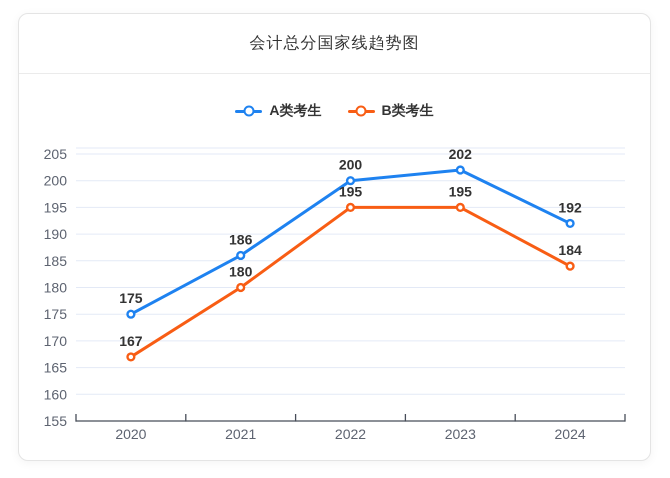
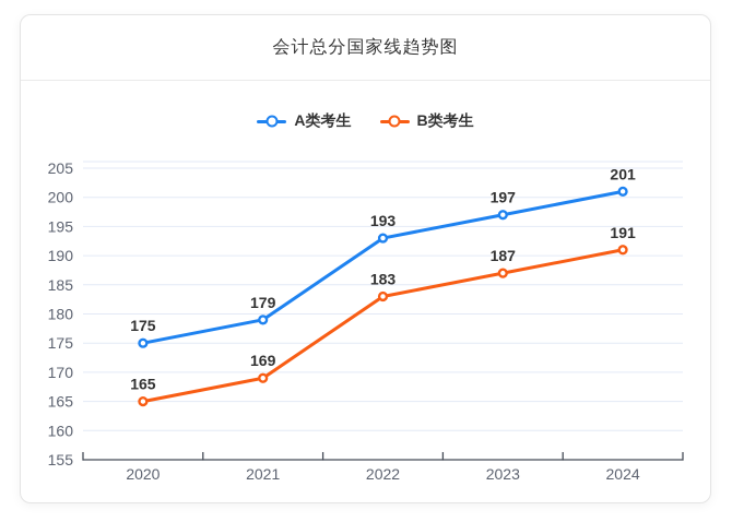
B类考生/2020: 167 -> 165
A类考生/2021: 186 -> 179
B类考生/2021: 180 -> 169
A类考生/2022: 200 -> 193
B类考生/2022: 195 -> 183
A类考生/2023: 202 -> 197
B类考生/2023: 195 -> 187
A类考生/2024: 192 -> 201
B类考生/2024: 184 -> 191
